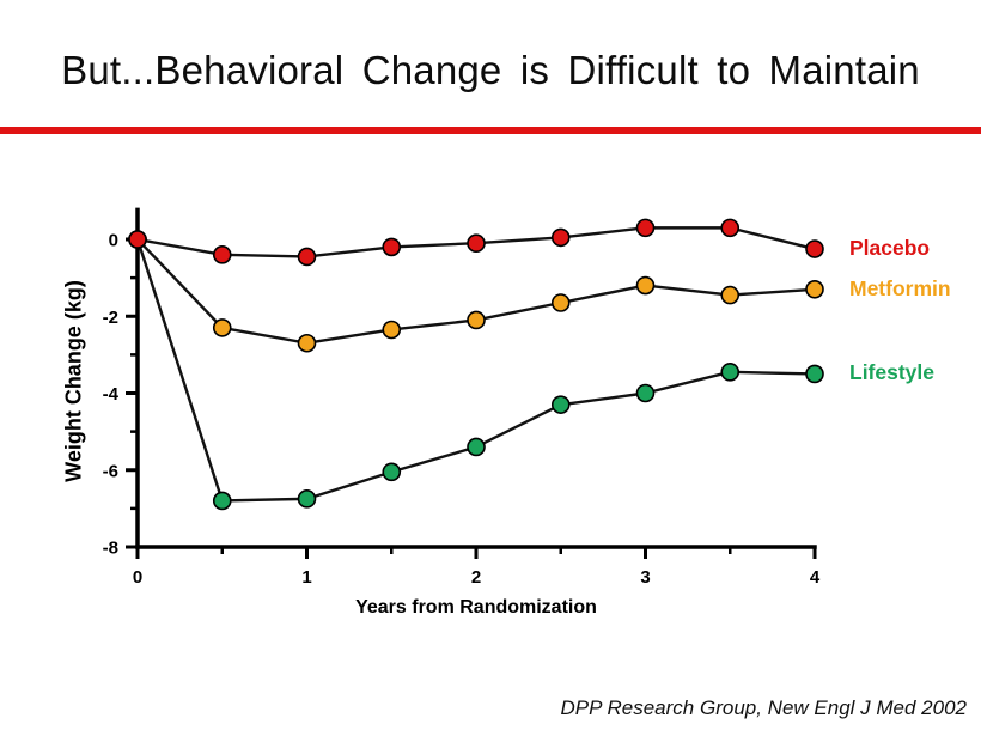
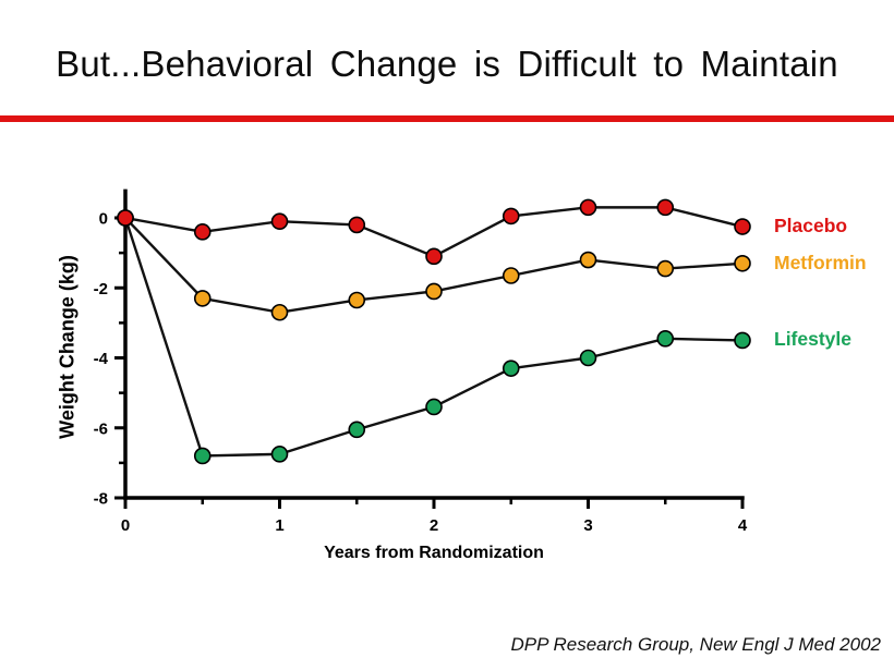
Placebo/1: -0.5 -> -0.1
Placebo/2: -0.1 -> -1.1
